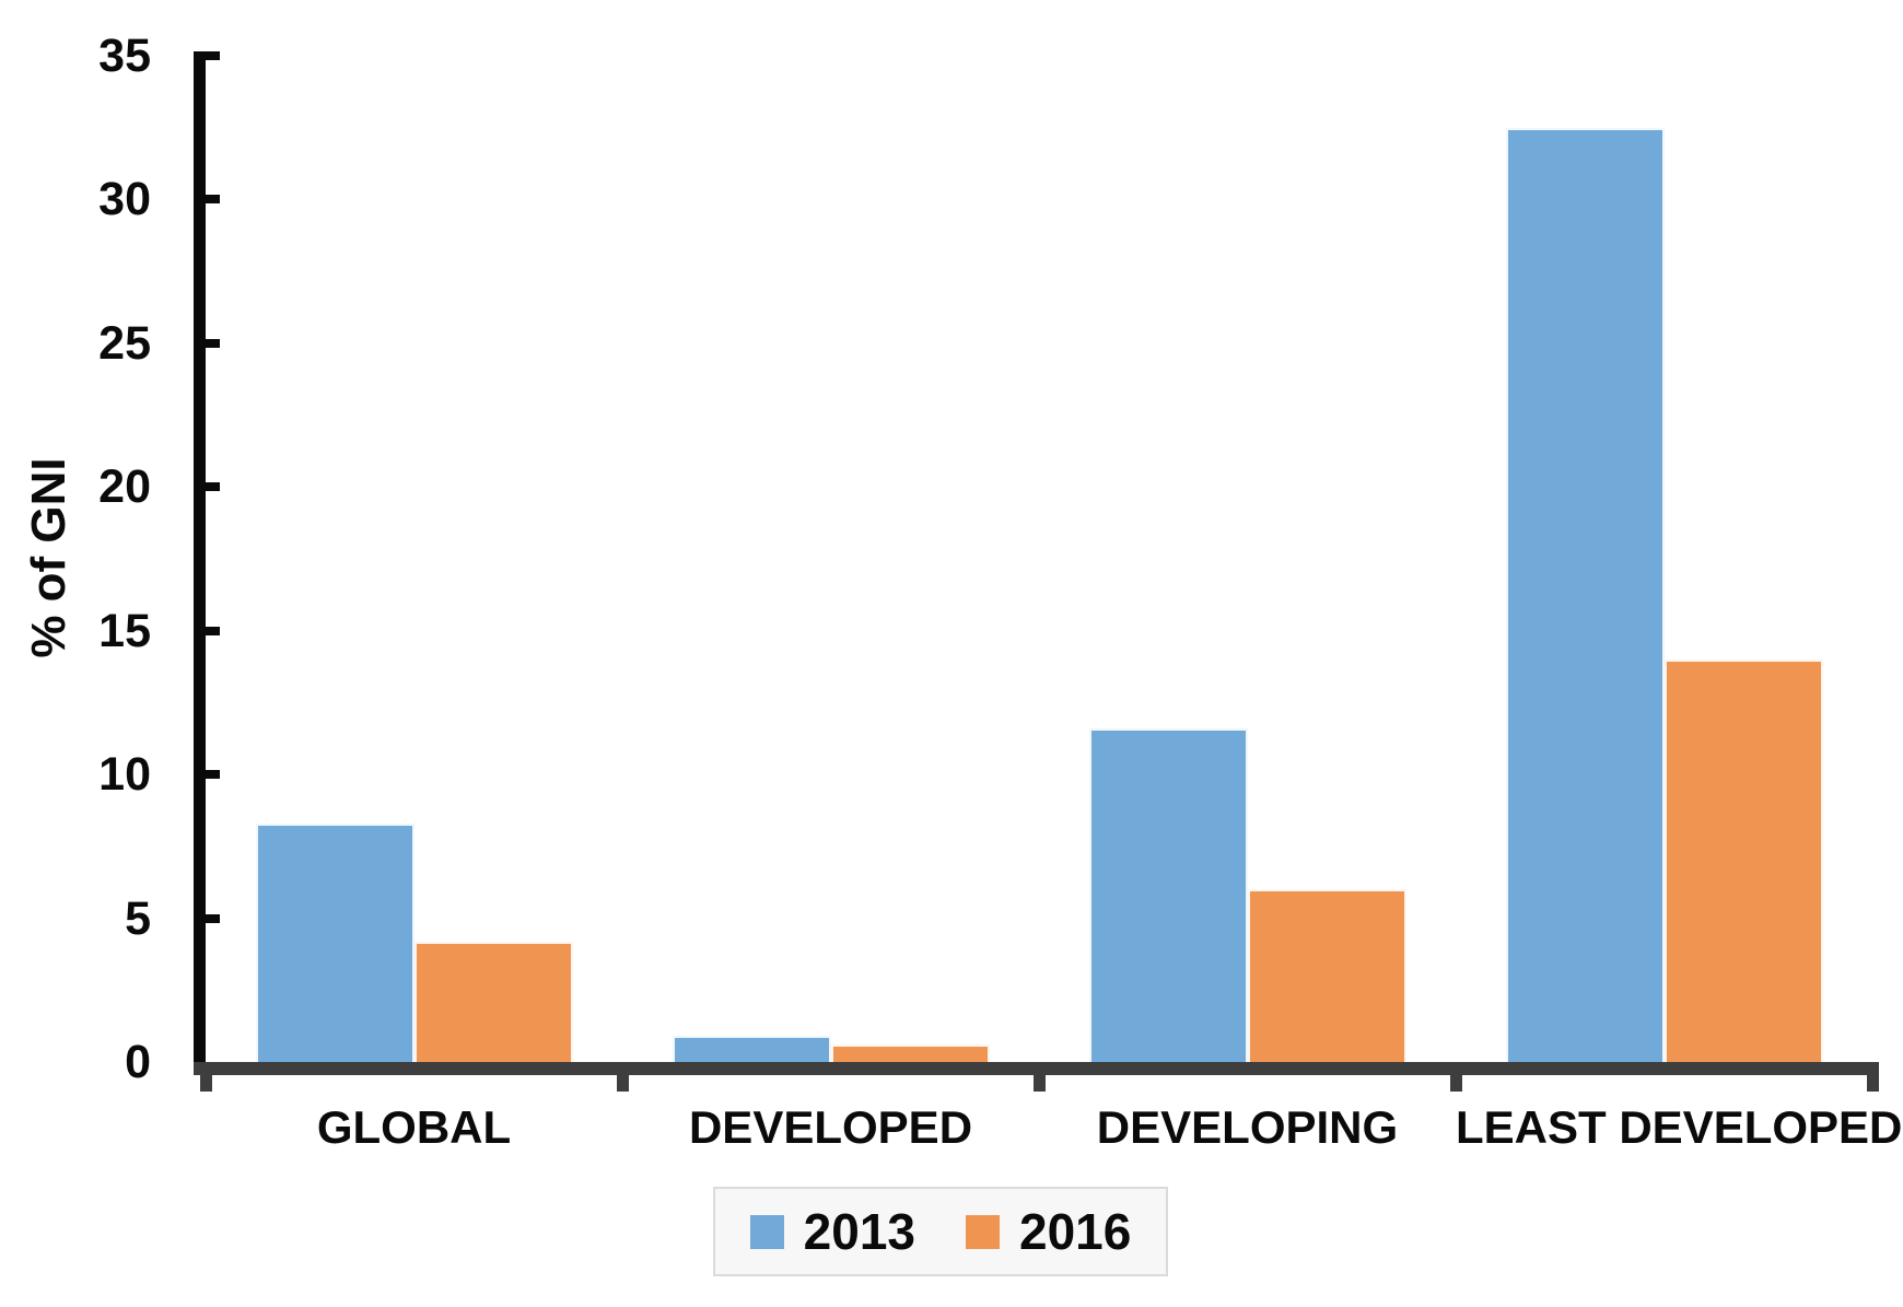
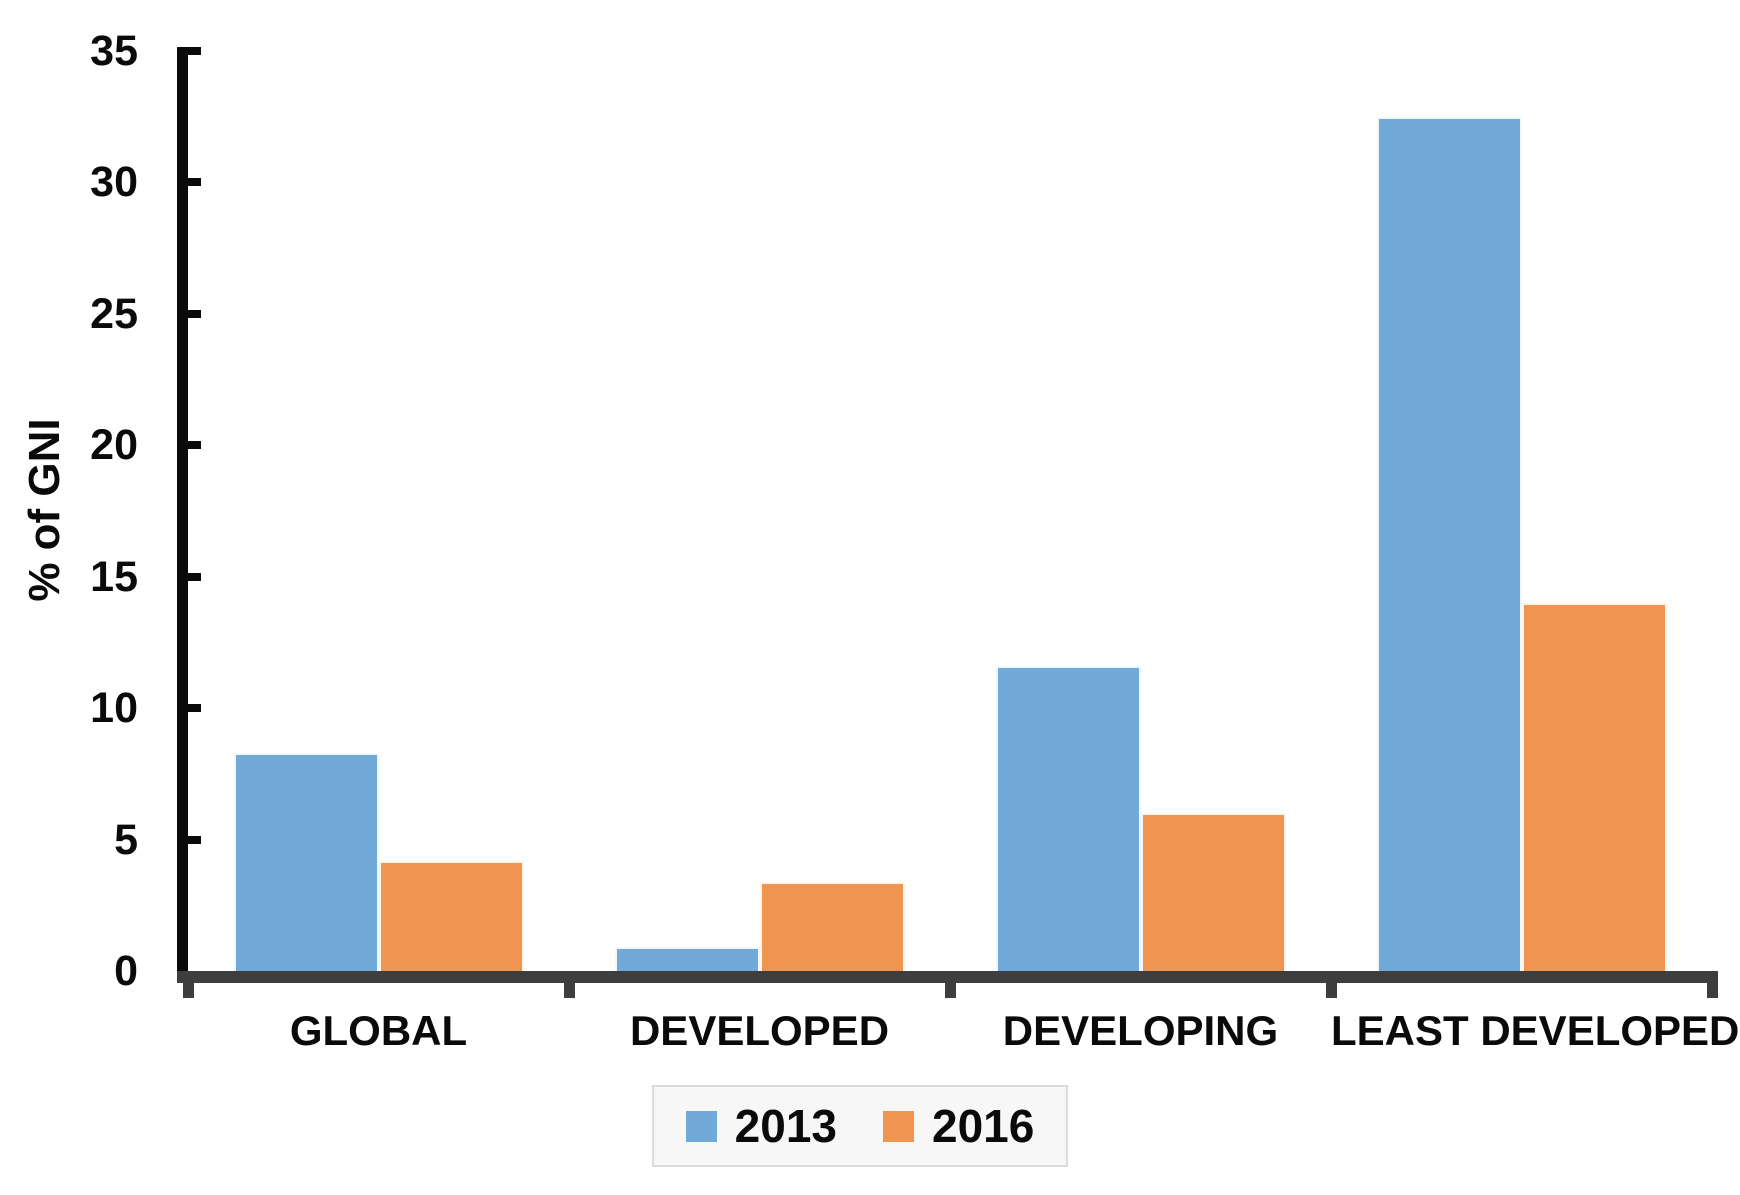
2016/DEVELOPED: 0.6 -> 3.4
